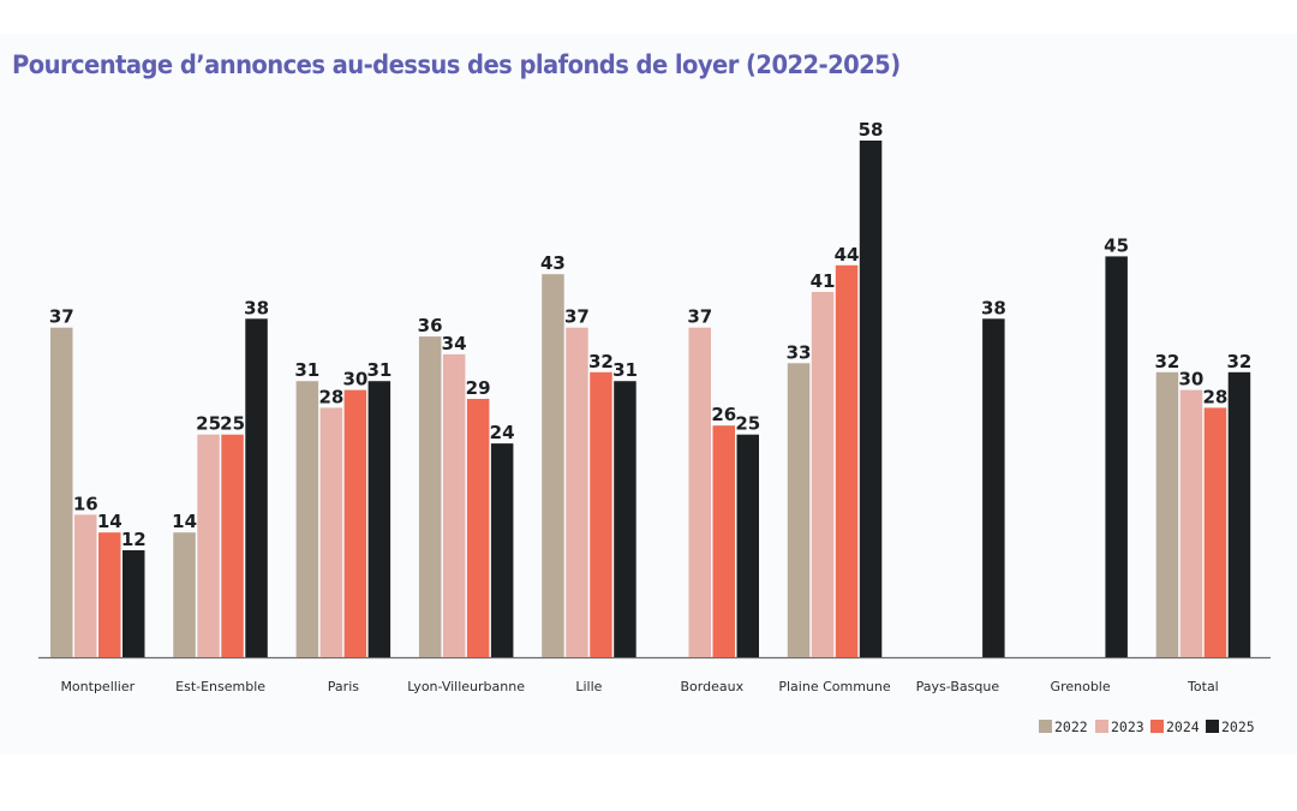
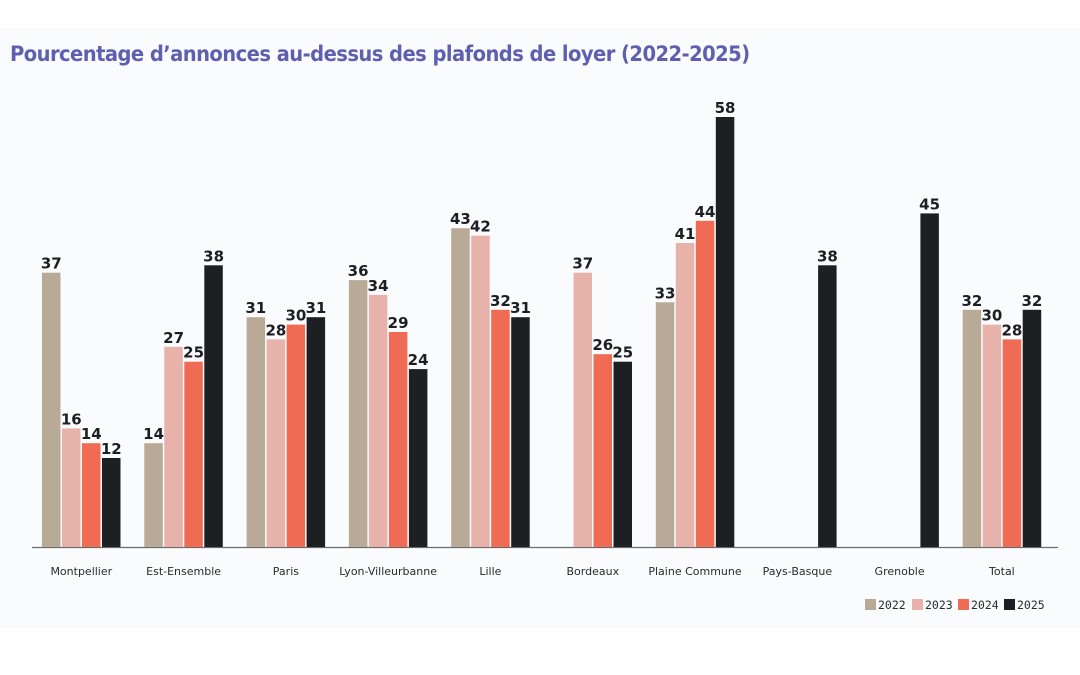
2023/Est-Ensemble: 25 -> 27
2023/Lille: 37 -> 42
